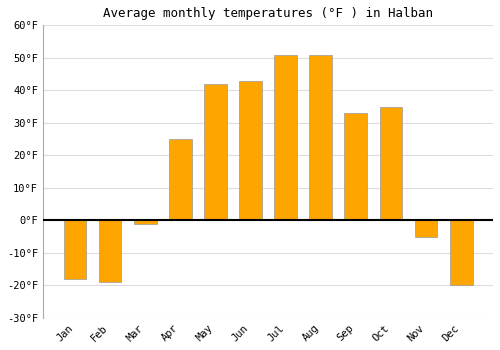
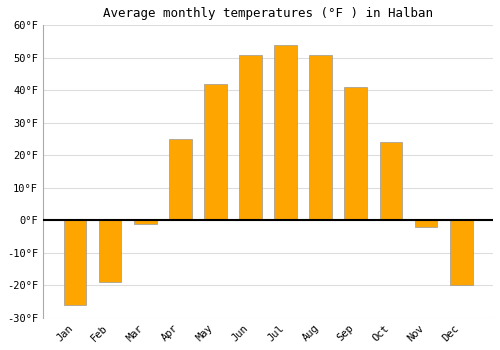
Jan: -18°F -> -26°F
Jun: 43°F -> 51°F
Jul: 51°F -> 54°F
Sep: 33°F -> 41°F
Oct: 35°F -> 24°F
Nov: -5°F -> -2°F
